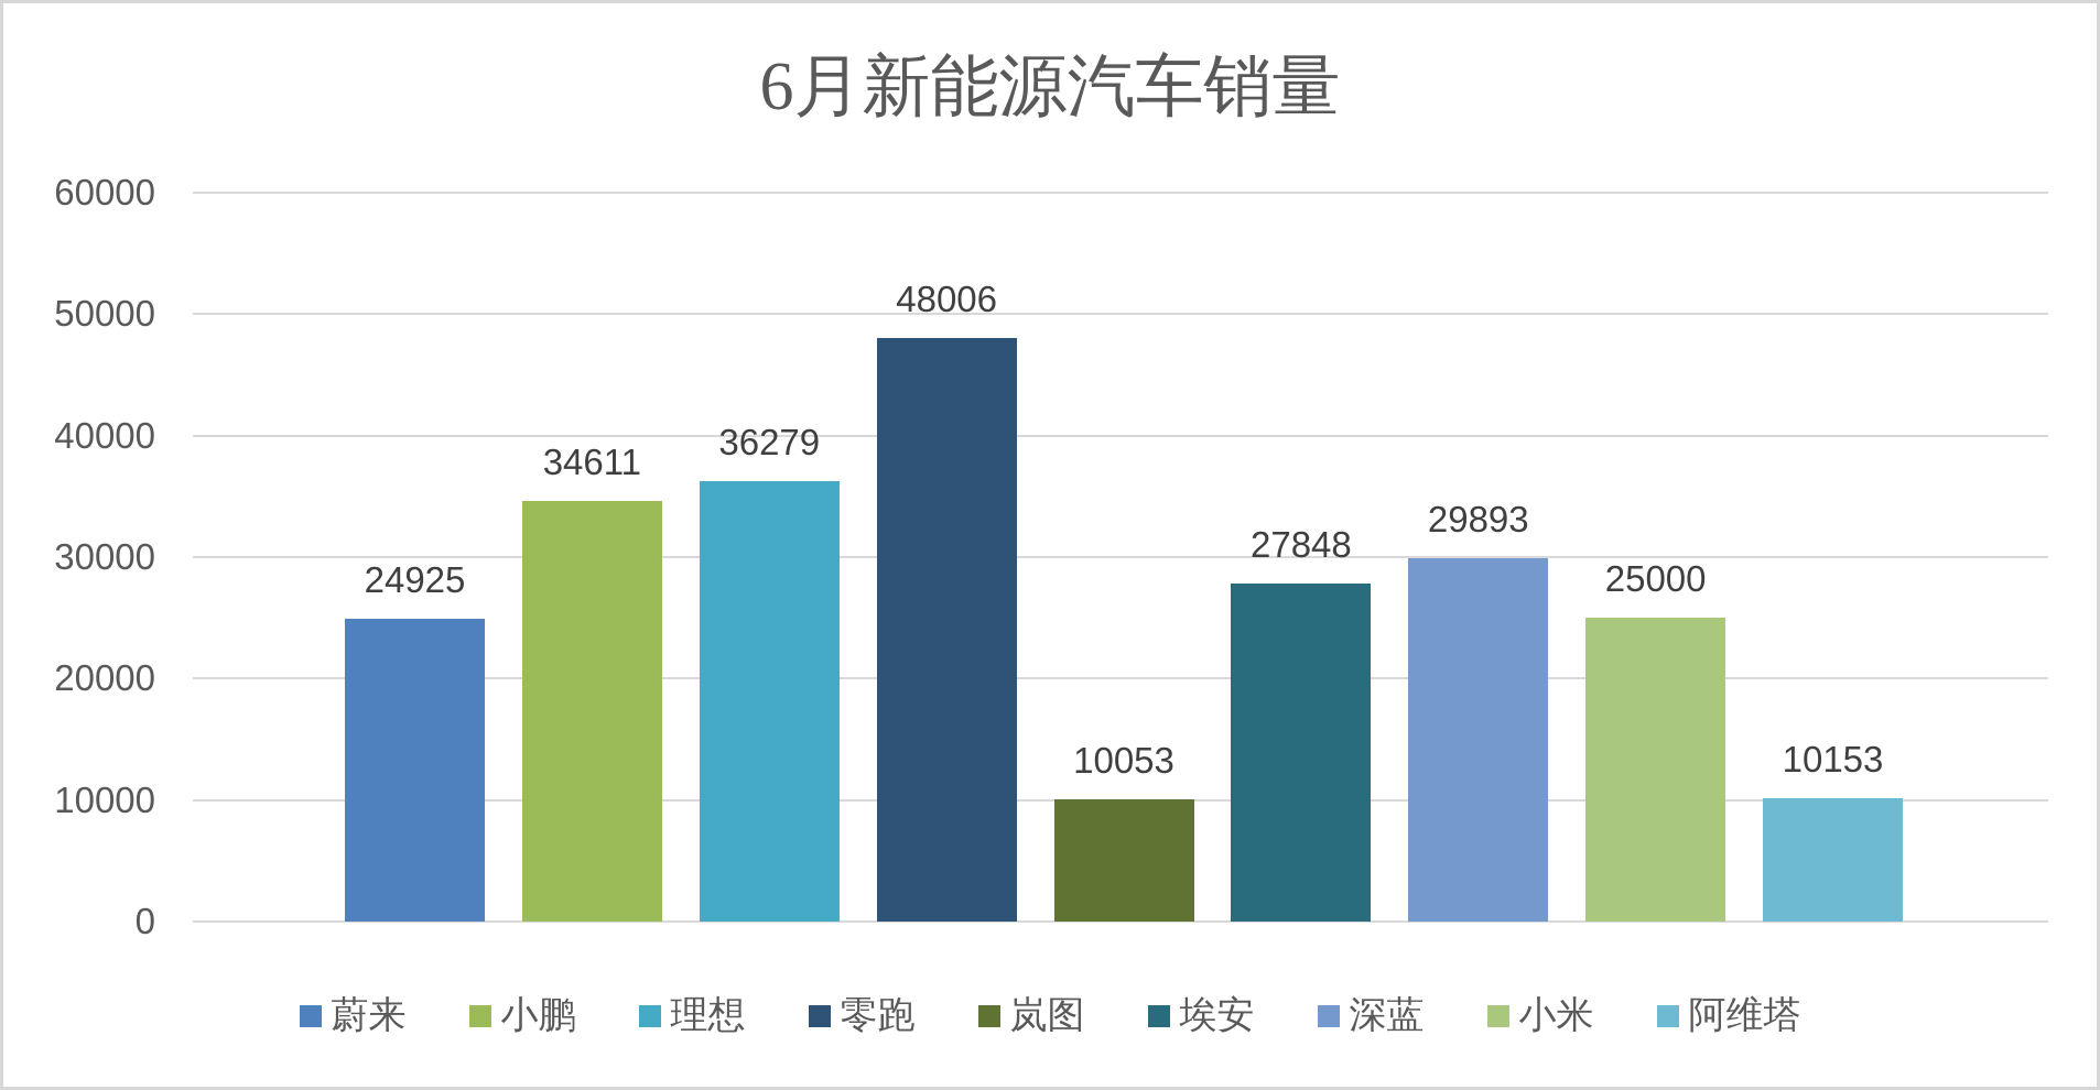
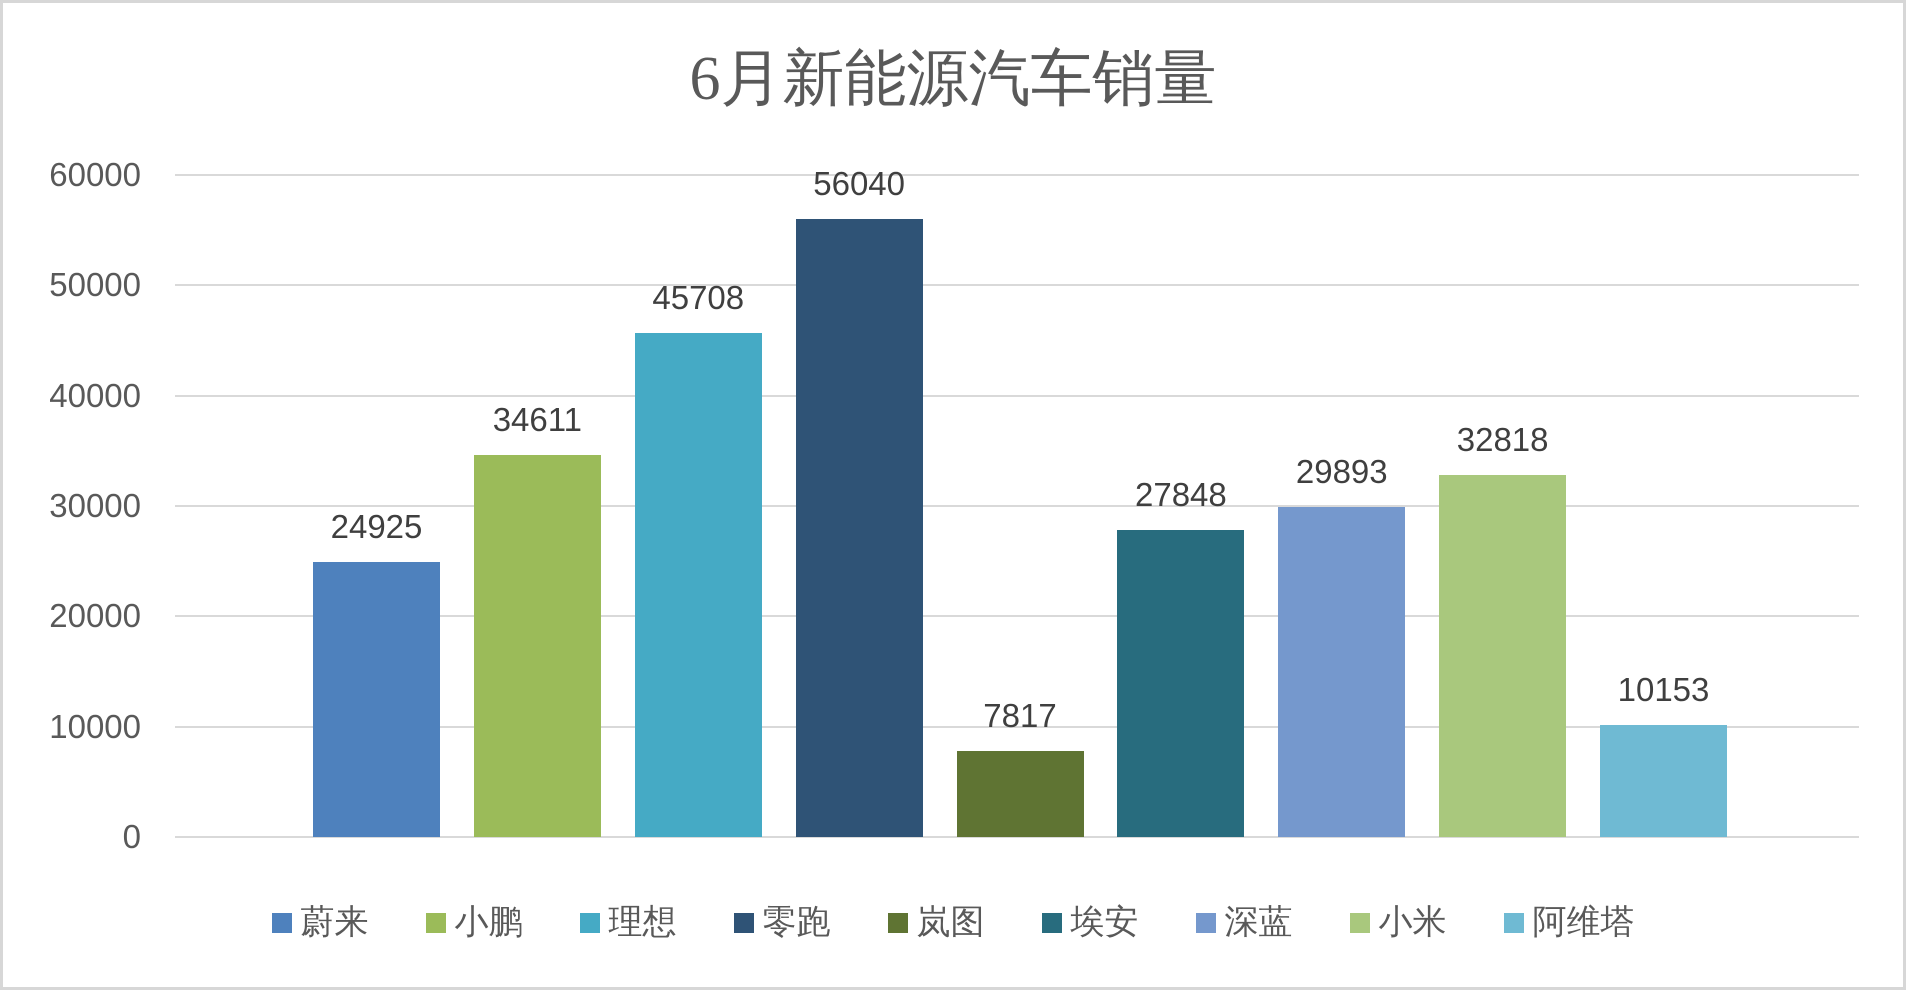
理想: 36279 -> 45708
零跑: 48006 -> 56040
岚图: 10053 -> 7817
小米: 25000 -> 32818
